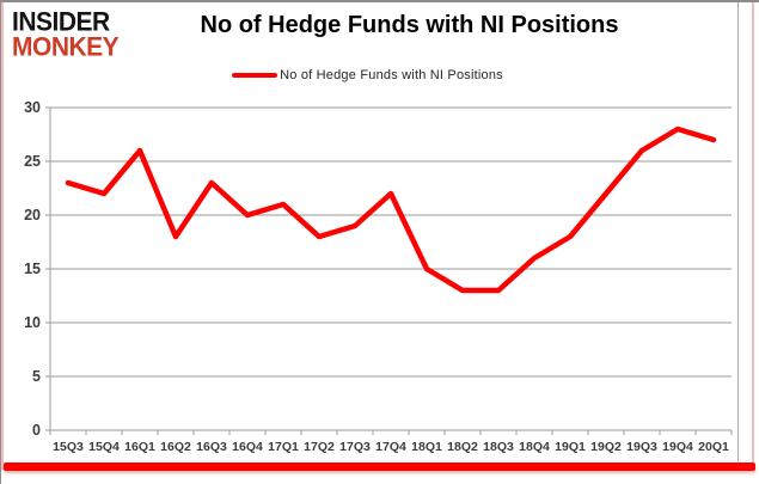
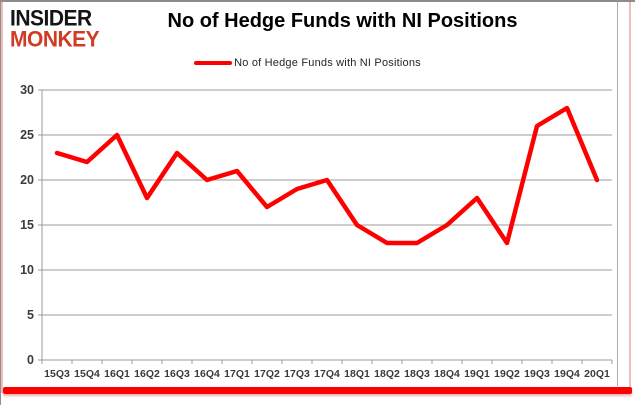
16Q1: 26 -> 25
17Q2: 18 -> 17
17Q4: 22 -> 20
18Q4: 16 -> 15
19Q2: 22 -> 13
20Q1: 27 -> 20
